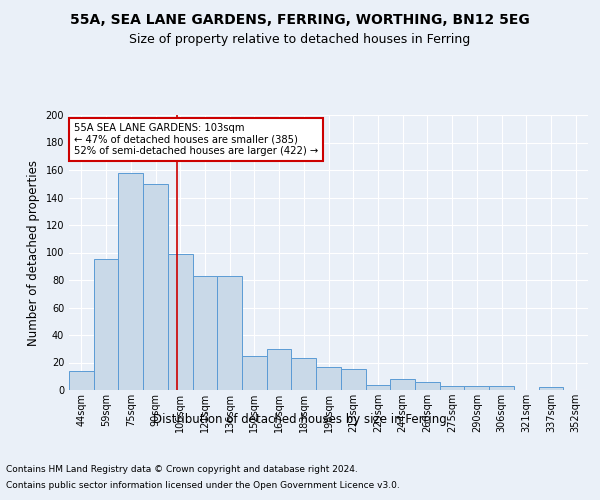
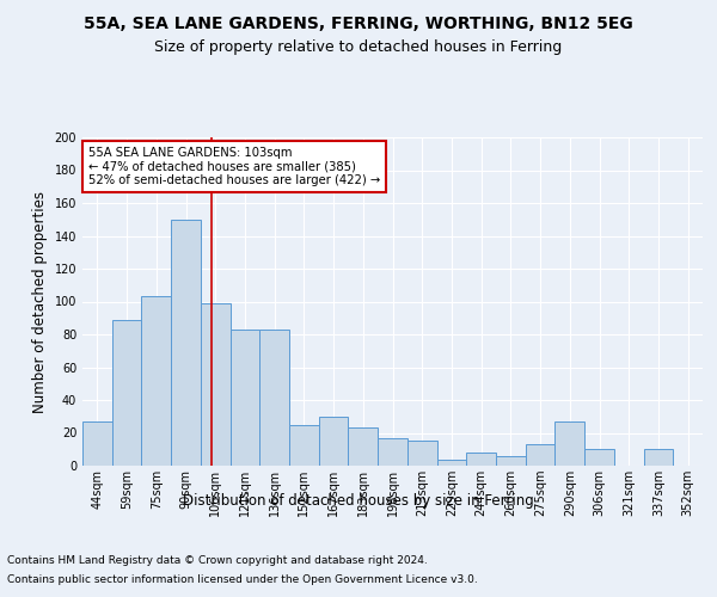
44sqm: 14 -> 27
59sqm: 95 -> 89
75sqm: 158 -> 103
275sqm: 3 -> 13
290sqm: 3 -> 27
306sqm: 3 -> 10
337sqm: 2 -> 10
